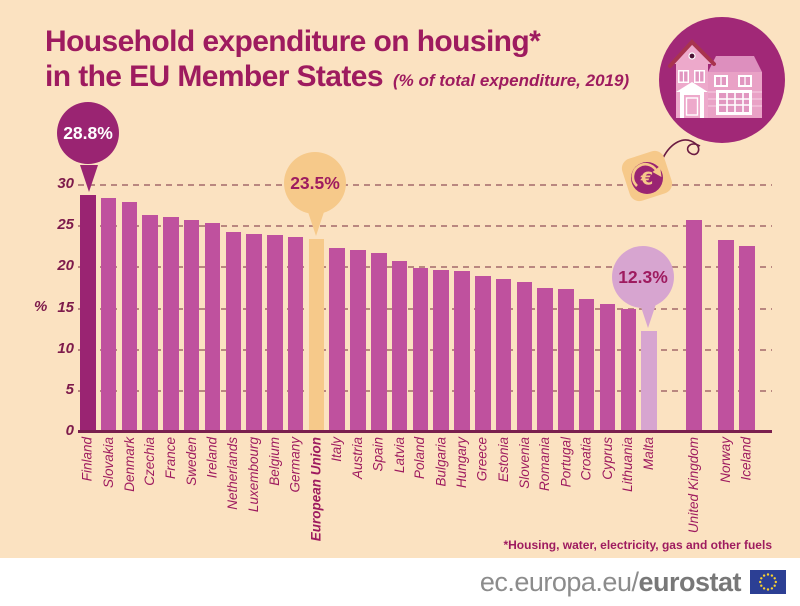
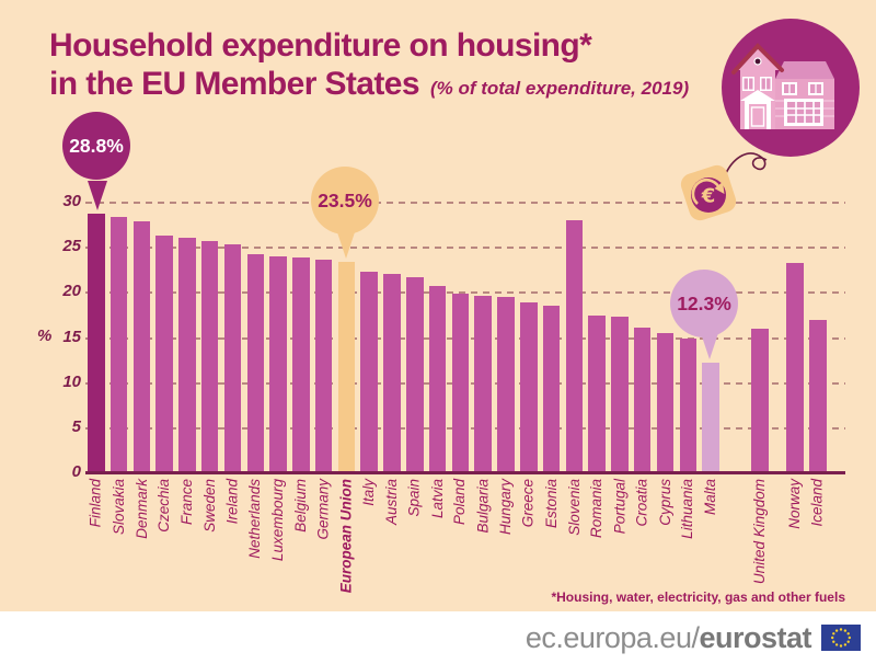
Slovenia: 18 -> 28
United Kingdom: 26 -> 16
Iceland: 23 -> 17
